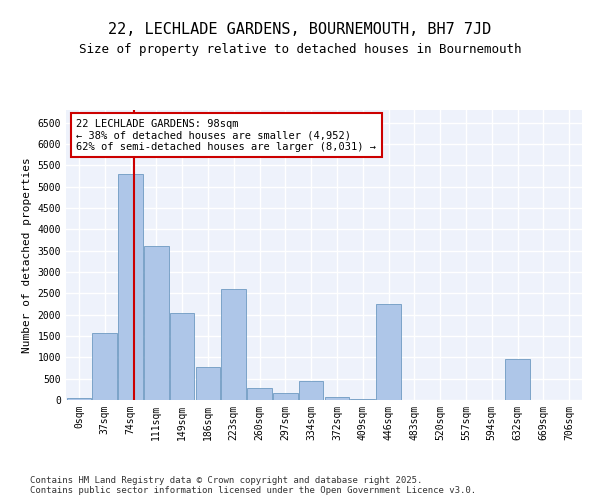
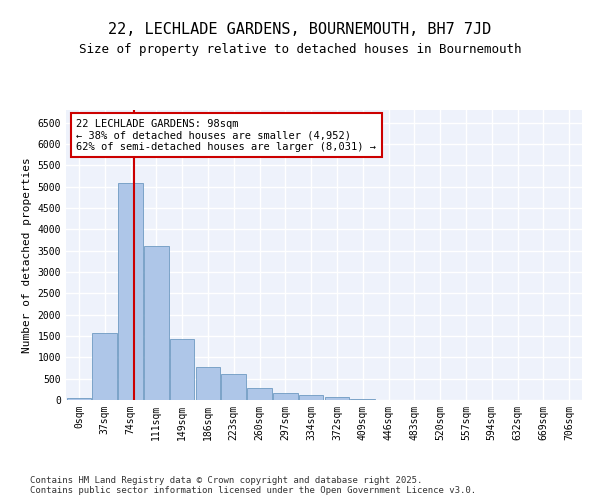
74sqm: 5300 -> 5080
149sqm: 2050 -> 1430
223sqm: 2600 -> 600
334sqm: 450 -> 110
446sqm: 2250 -> 10
632sqm: 950 -> 0
